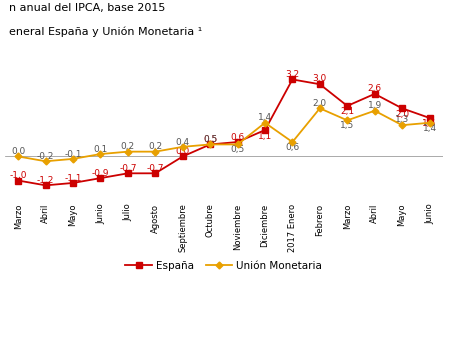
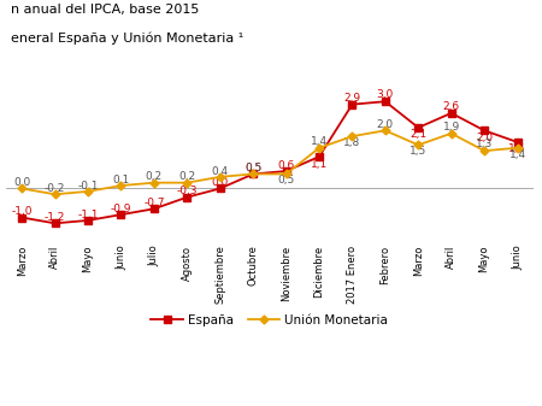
España/Agosto: -0,7 -> -0,3
España/2017 Enero: 3,2 -> 2,9
Unión Monetaria/2017 Enero: 0,6 -> 1,8
